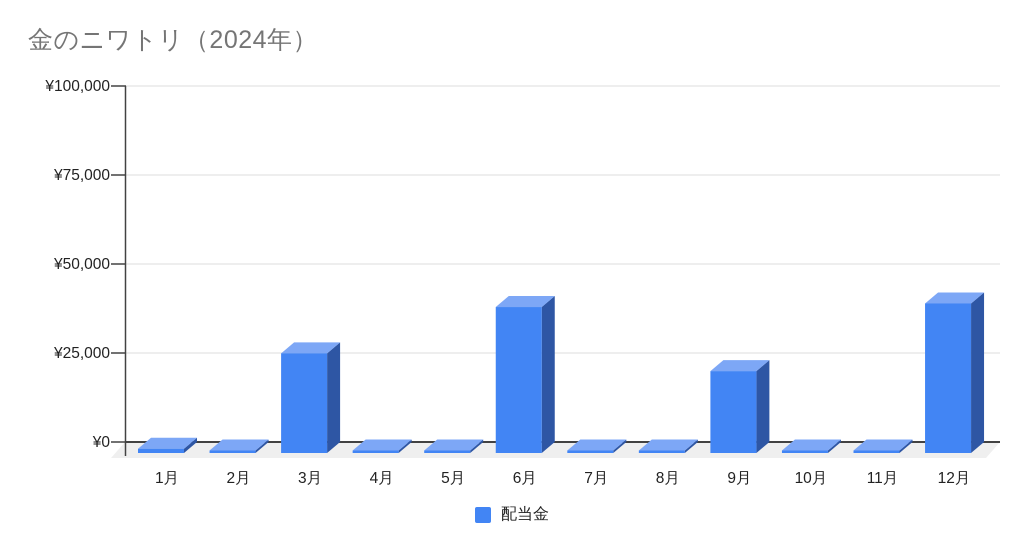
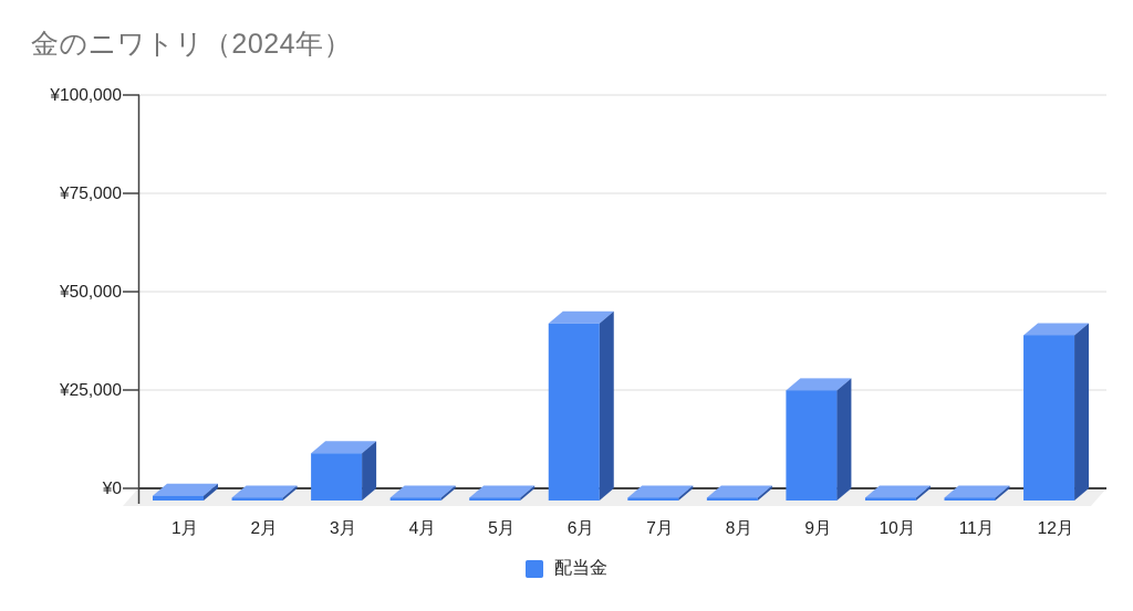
3月: ¥28000 -> ¥12000
6月: ¥41000 -> ¥45000
9月: ¥23000 -> ¥28000
